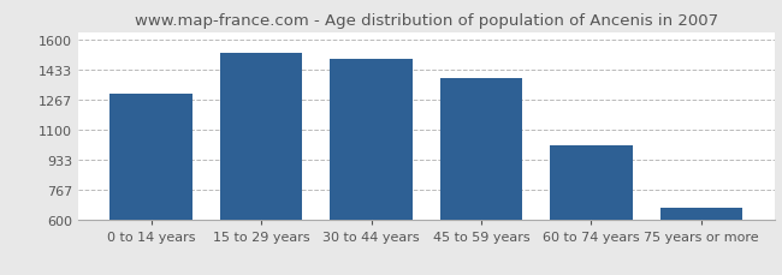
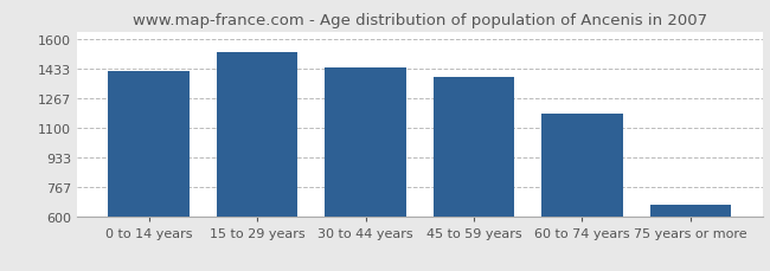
0 to 14 years: 1300 -> 1420
30 to 44 years: 1490 -> 1440
60 to 74 years: 1010 -> 1180
